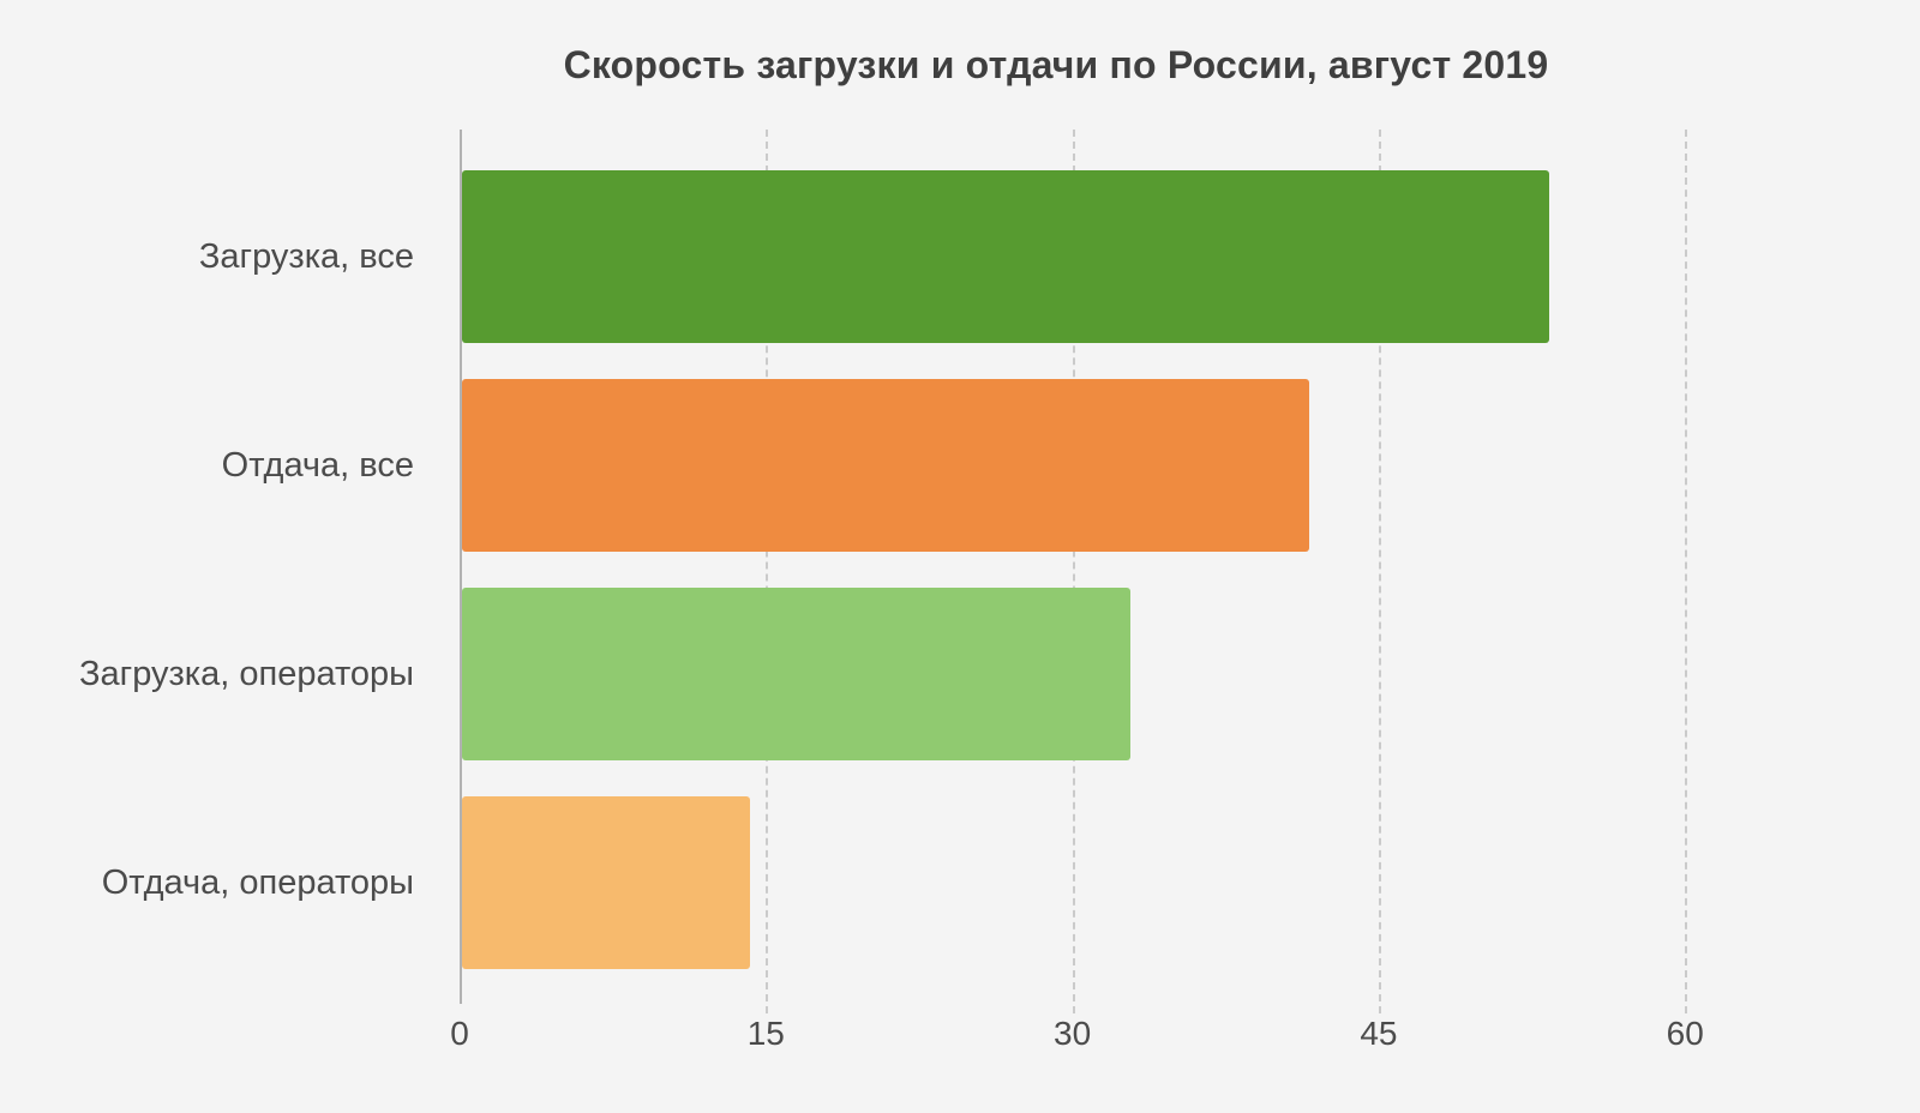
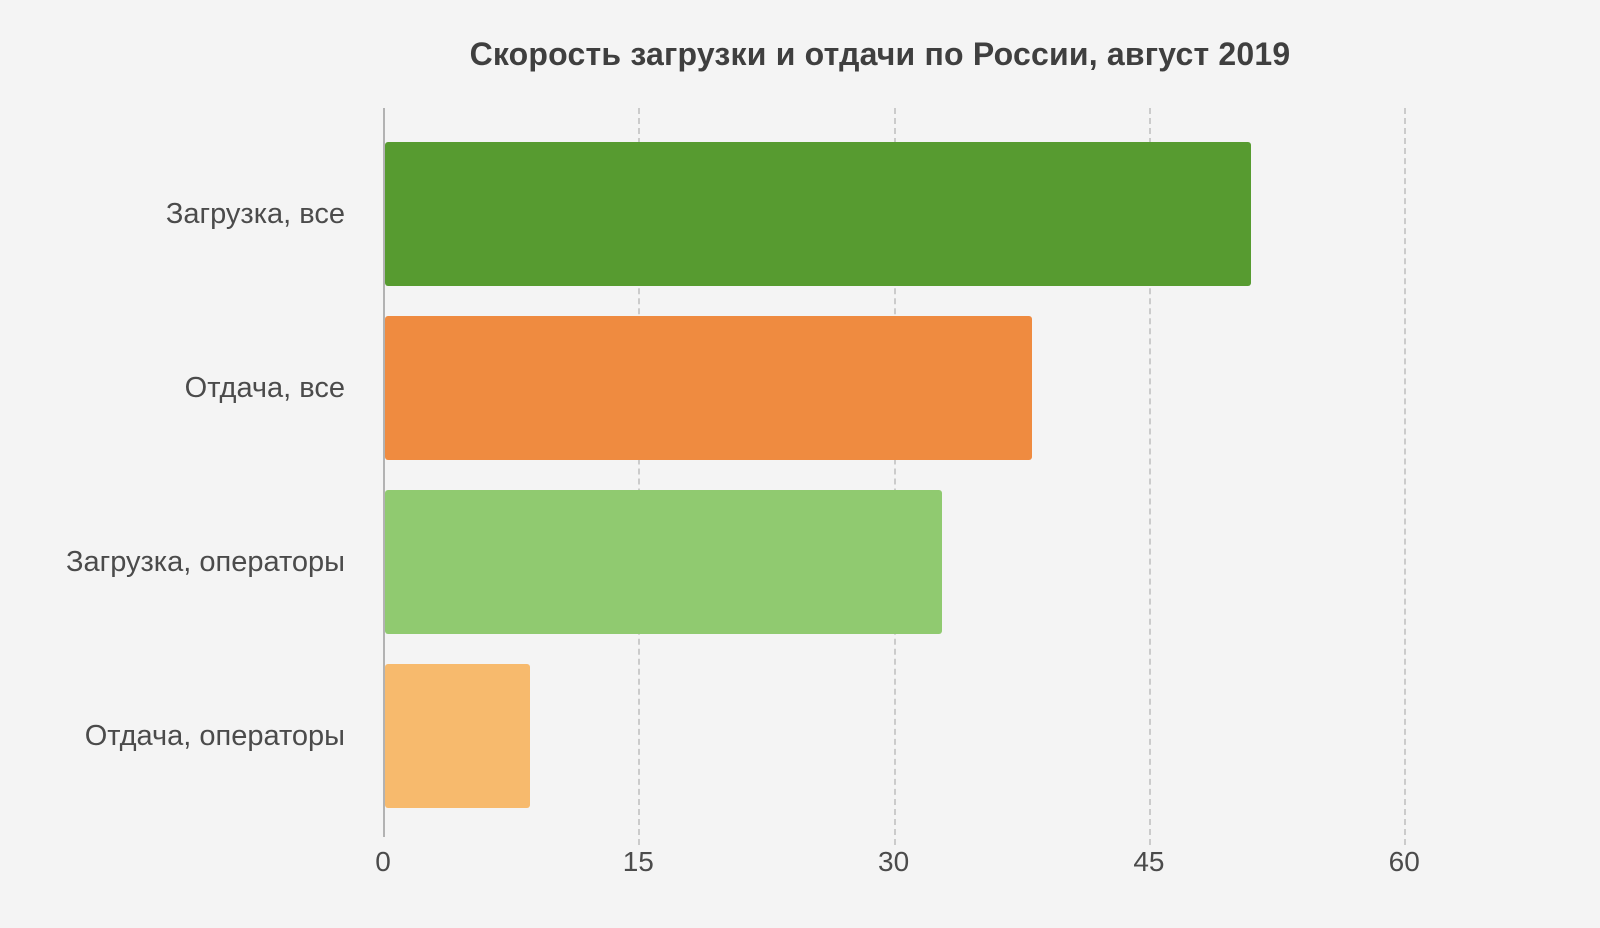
Загрузка, все: 53.2 -> 50.9
Отдача, все: 41.5 -> 38.0
Отдача, операторы: 14.1 -> 8.5
